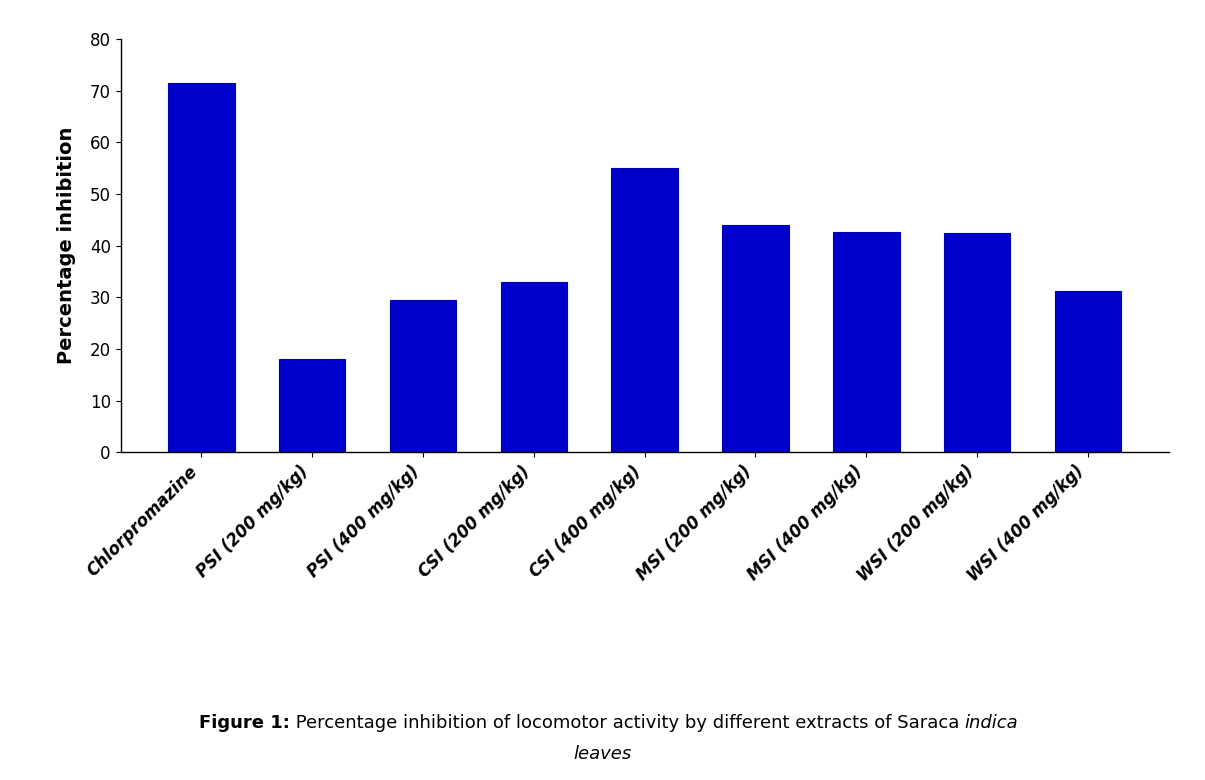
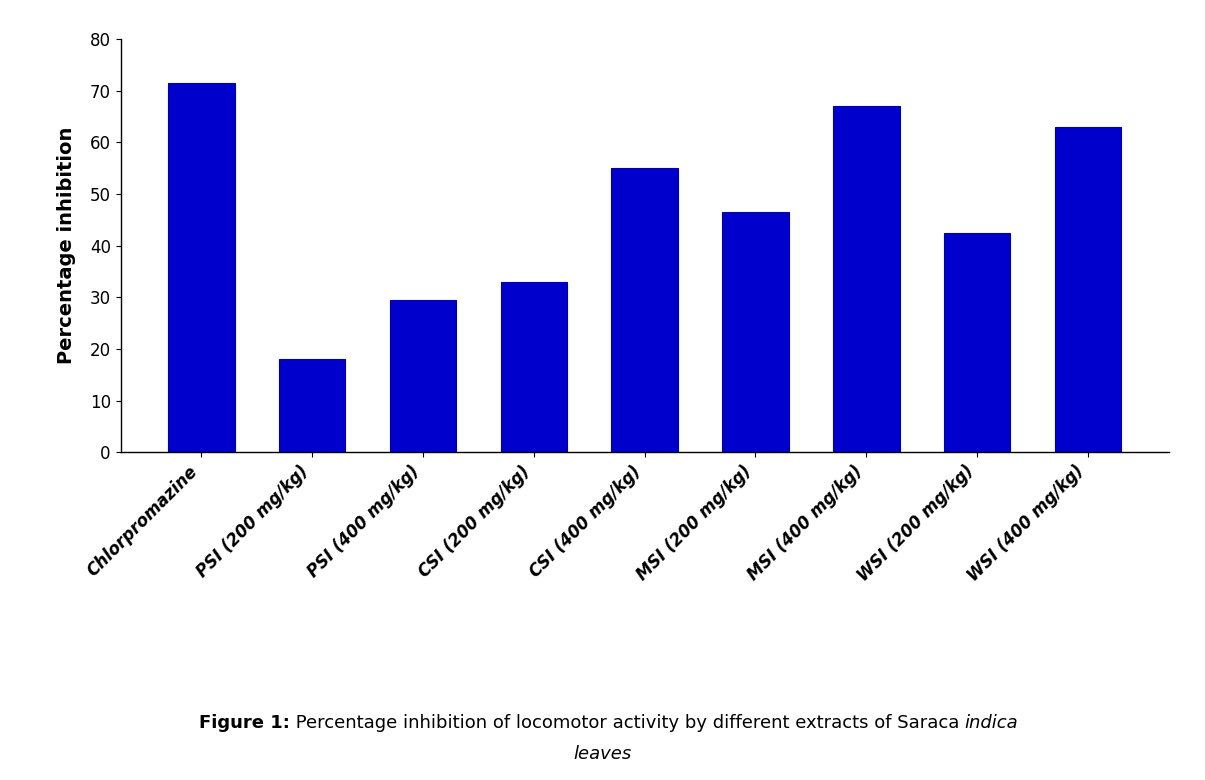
MSI (200 mg/kg): 44.0 -> 46.5
MSI (400 mg/kg): 42.6 -> 67.0
WSI (400 mg/kg): 31.2 -> 63.0
